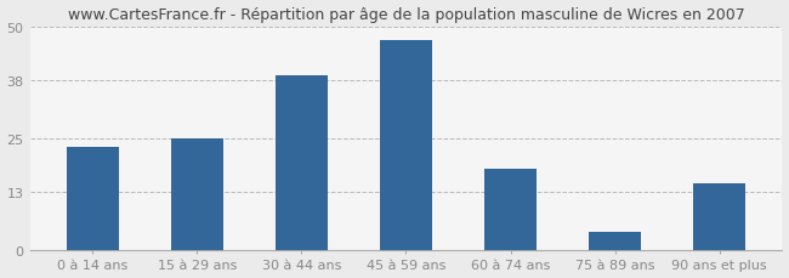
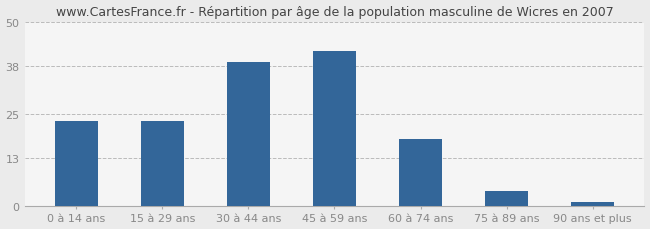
15 à 29 ans: 25 -> 23
45 à 59 ans: 47 -> 42
90 ans et plus: 15 -> 1
